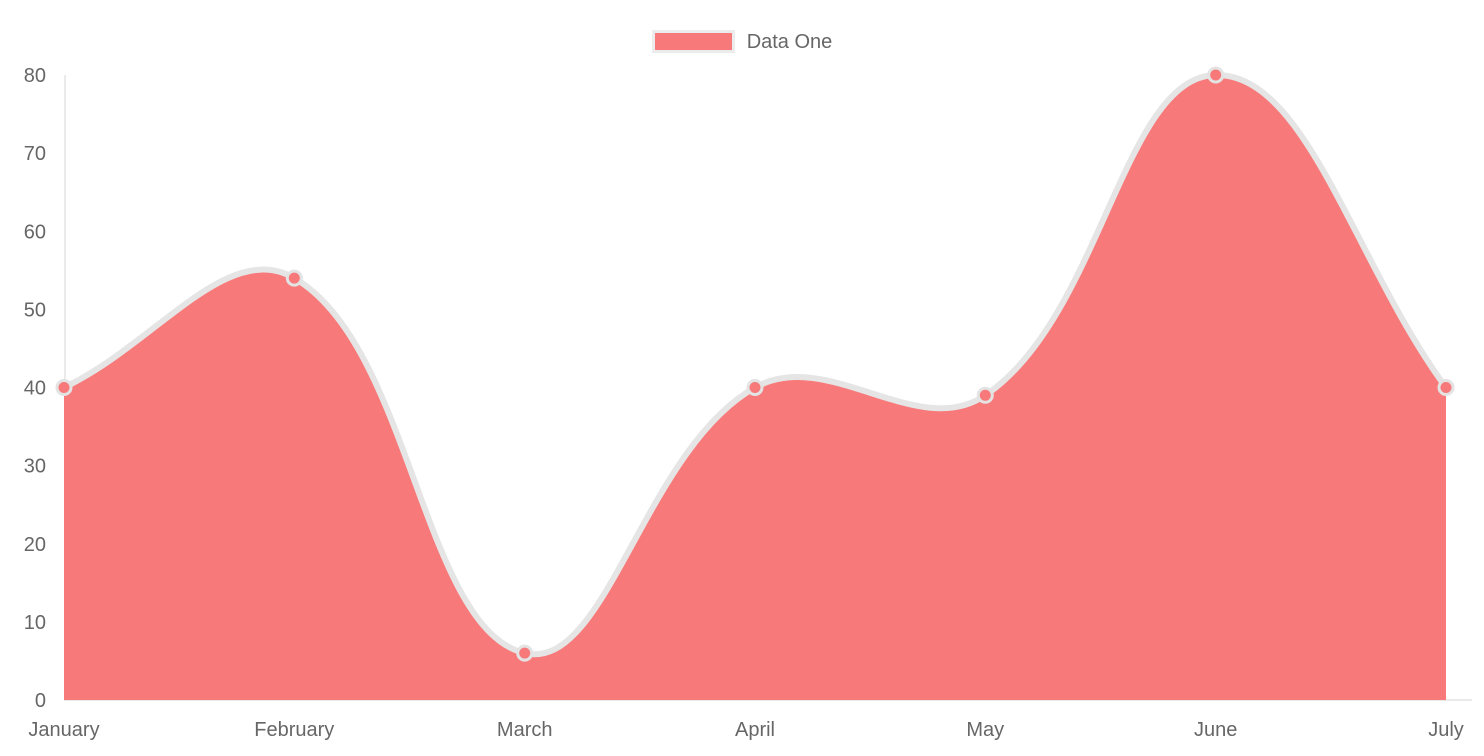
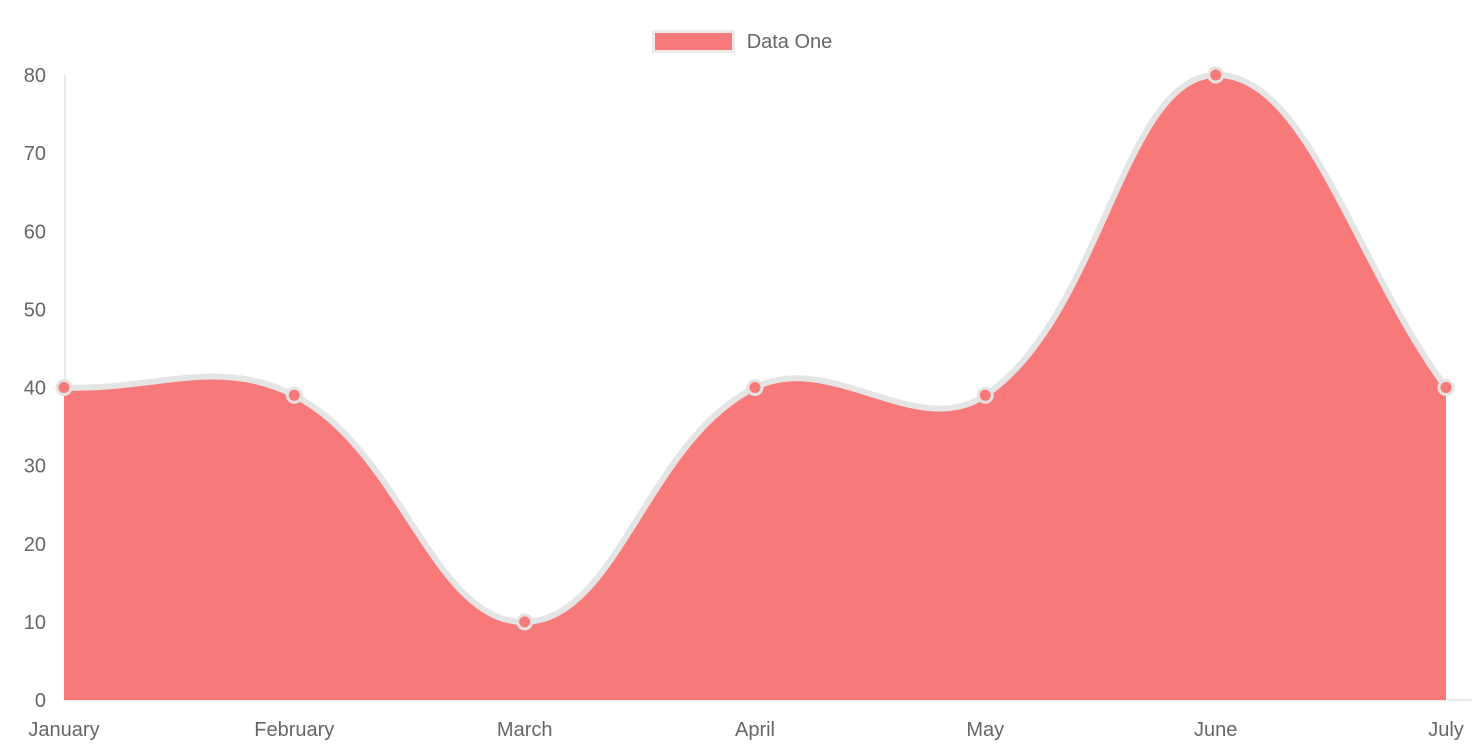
February: 54 -> 39
March: 6 -> 10
